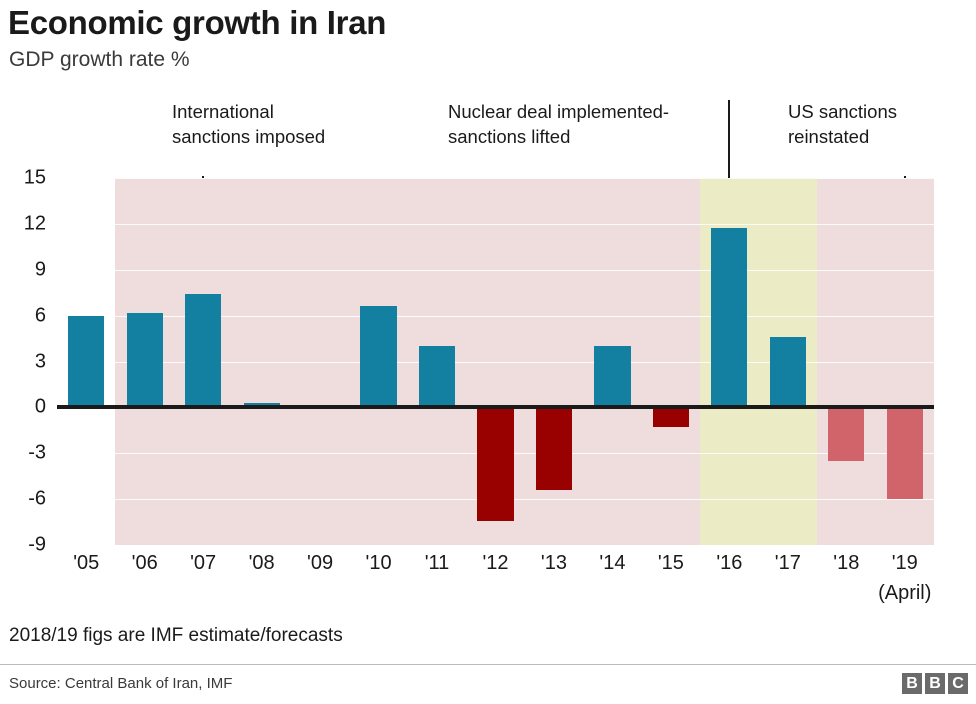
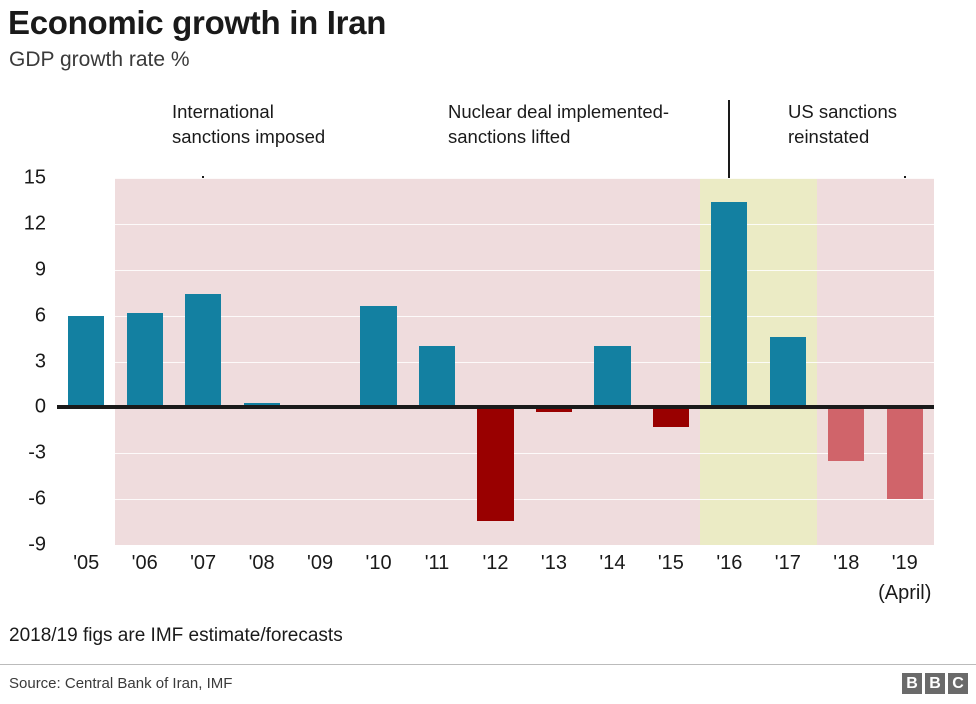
'13: -5.4 -> -0.3
'16: 11.7 -> 13.4
